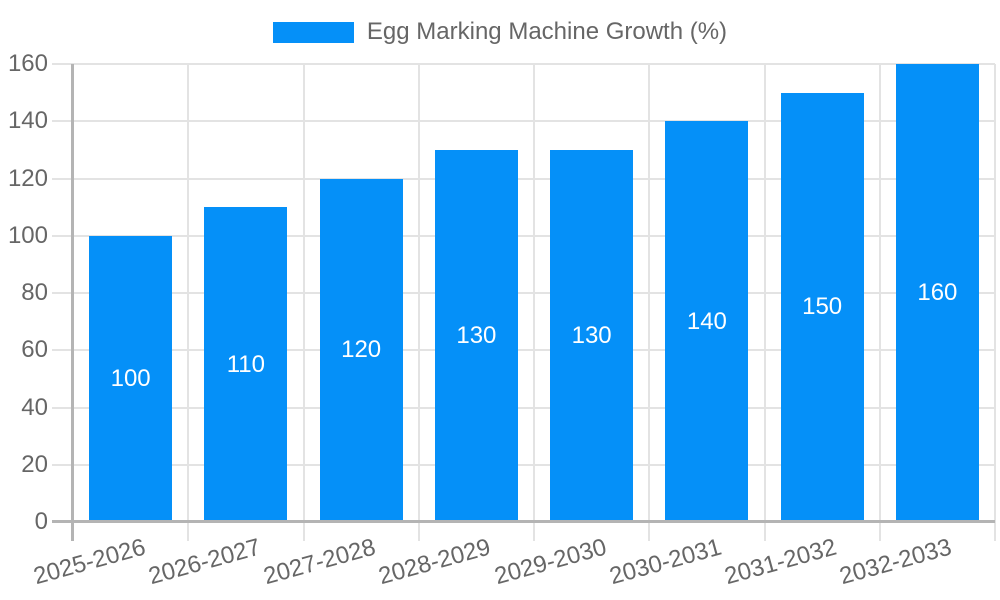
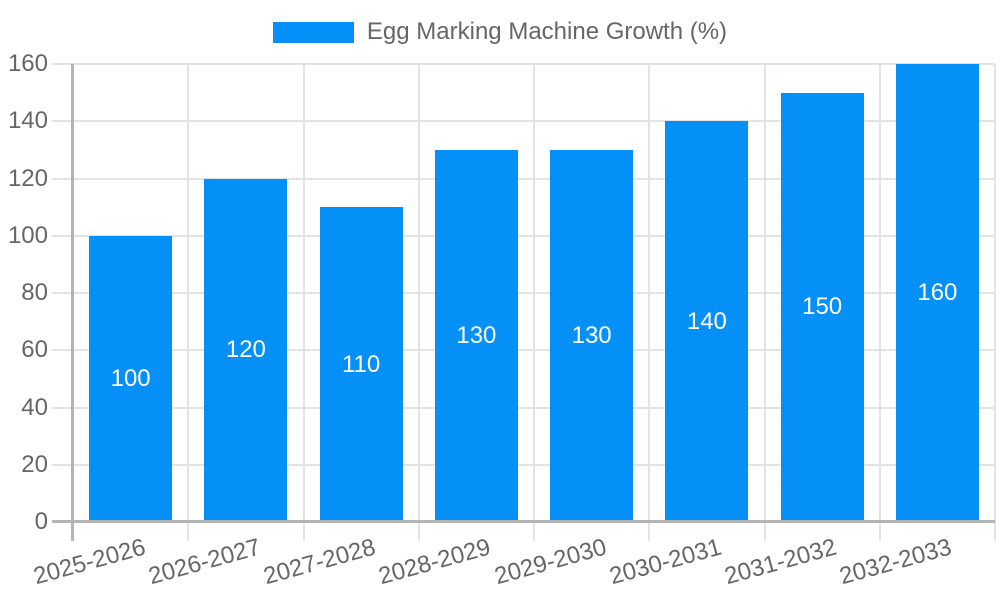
2026-2027: 110 -> 120
2027-2028: 120 -> 110
